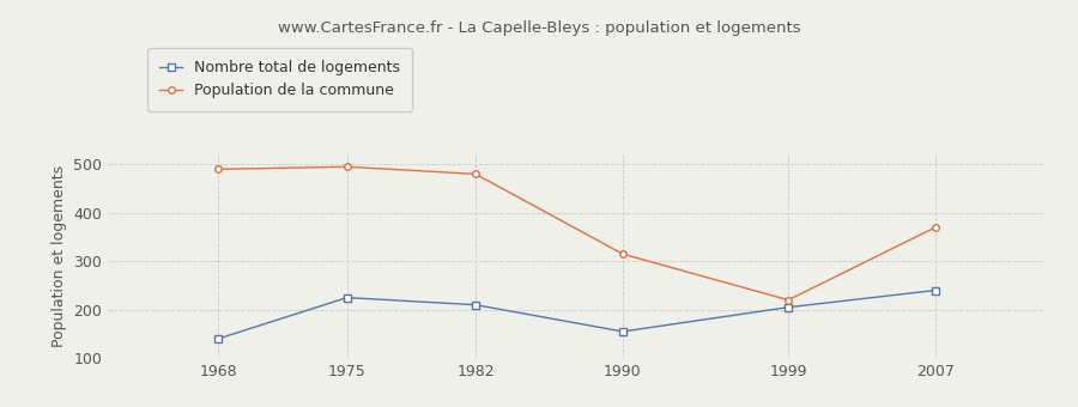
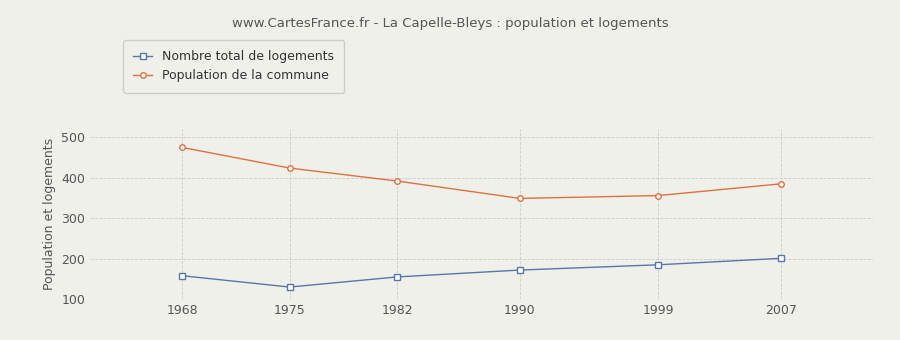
Nombre total de logements/1968: 140 -> 158
Population de la commune/1968: 490 -> 475
Nombre total de logements/1975: 225 -> 130
Population de la commune/1975: 495 -> 424
Nombre total de logements/1982: 210 -> 155
Population de la commune/1982: 480 -> 392
Nombre total de logements/1990: 155 -> 172
Population de la commune/1990: 315 -> 349
Nombre total de logements/1999: 205 -> 185
Population de la commune/1999: 220 -> 356
Nombre total de logements/2007: 240 -> 201
Population de la commune/2007: 370 -> 385
